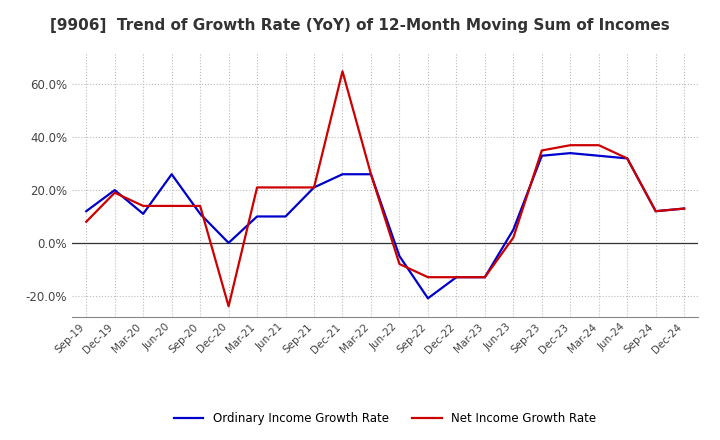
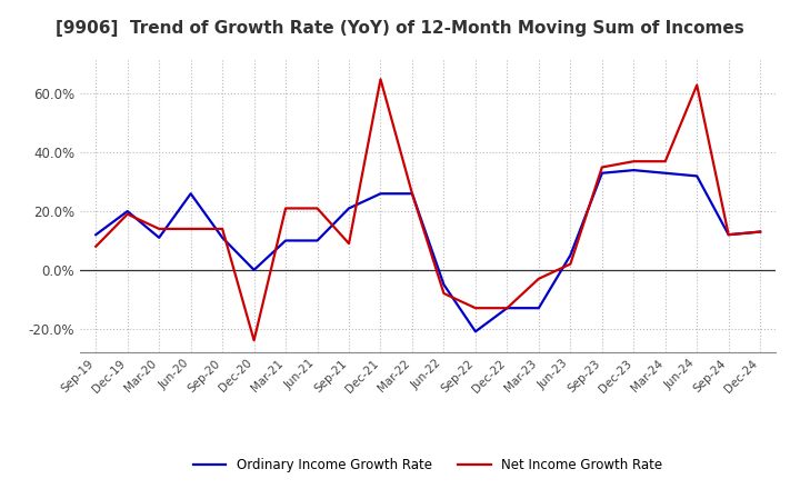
Net Income Growth Rate/Sep-21: 21% -> 9%
Net Income Growth Rate/Mar-23: -13% -> -3%
Net Income Growth Rate/Jun-24: 32% -> 63%
